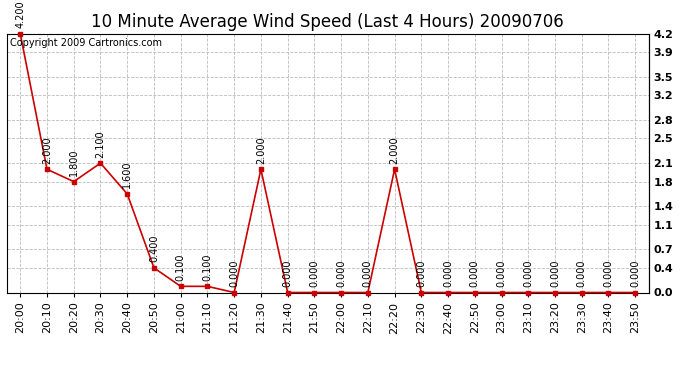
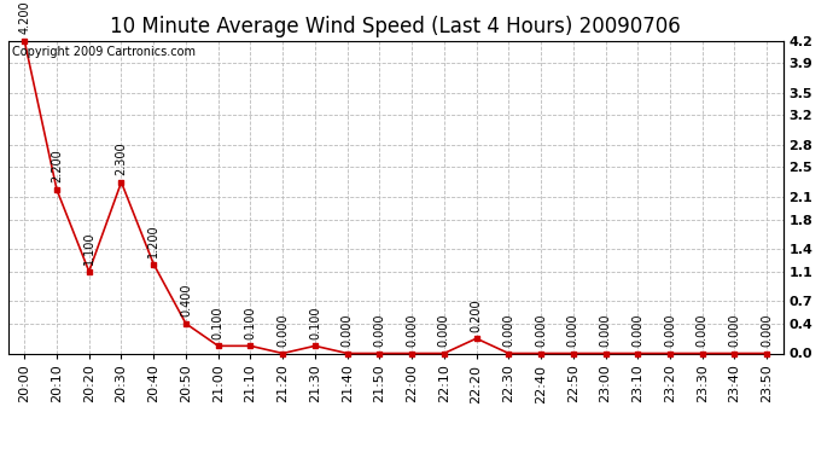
20:10: 2.000 -> 2.200
20:20: 1.800 -> 1.100
20:30: 2.100 -> 2.300
20:40: 1.600 -> 1.200
21:30: 2.000 -> 0.100
22:20: 2.000 -> 0.200
